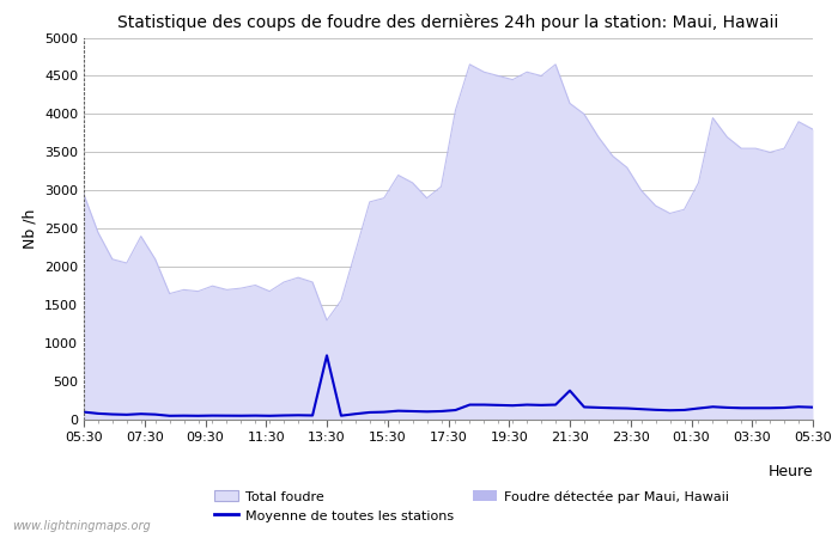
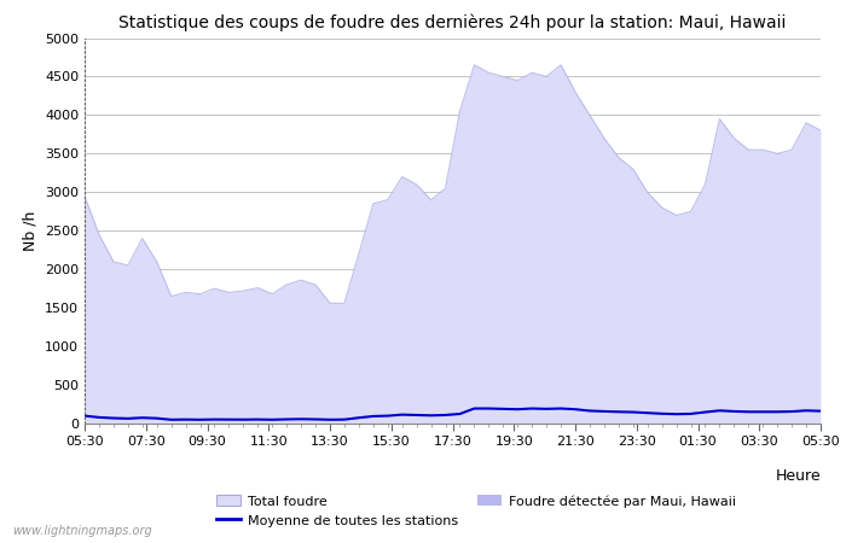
Foudre détectée par Maui, Hawaii/13:30: 1300 -> 1560
Moyenne de toutes les stations/13:30: 840 -> 50
Foudre détectée par Maui, Hawaii/21:30: 4140 -> 4300
Moyenne de toutes les stations/21:30: 380 -> 180
